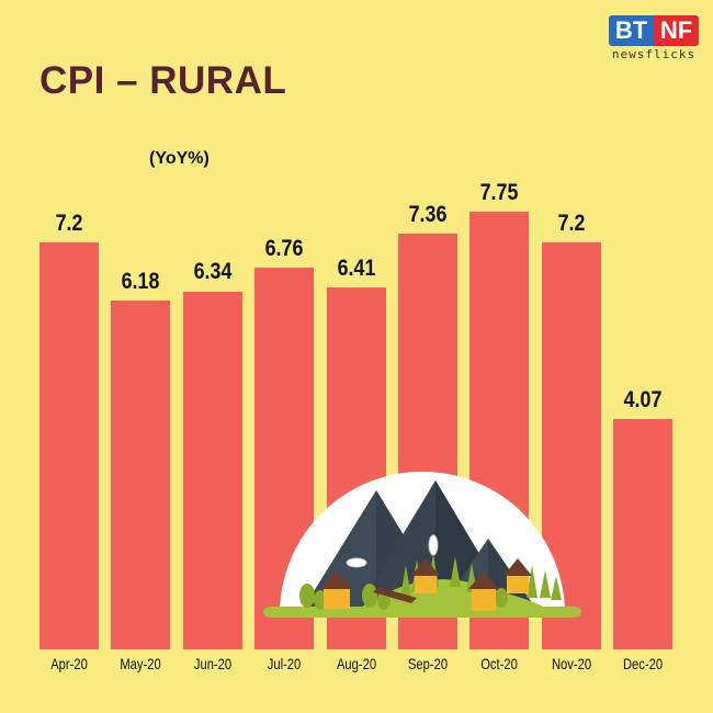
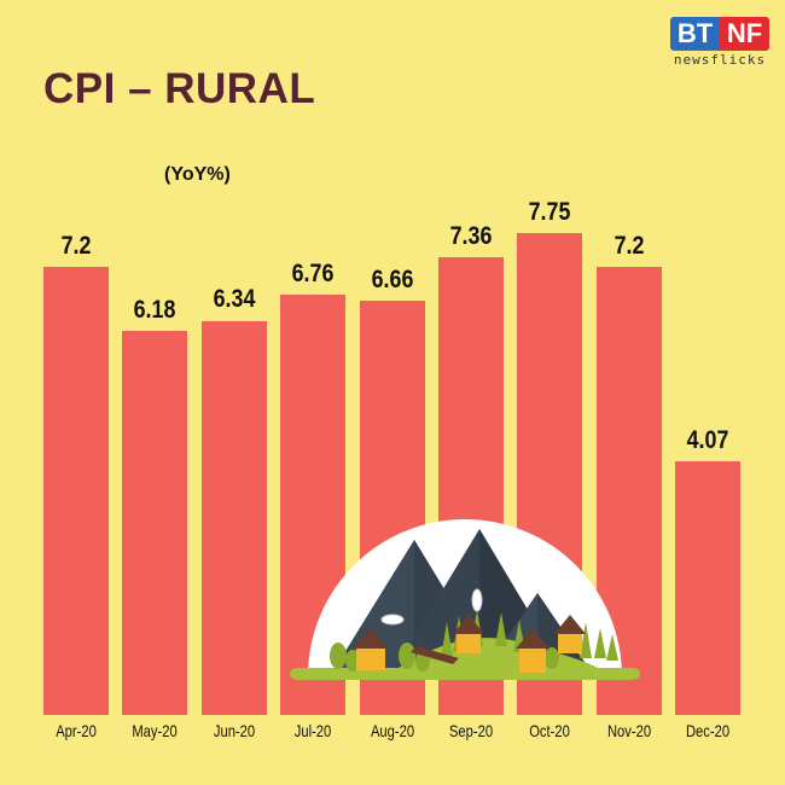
Aug-20: 6.41 -> 6.66
